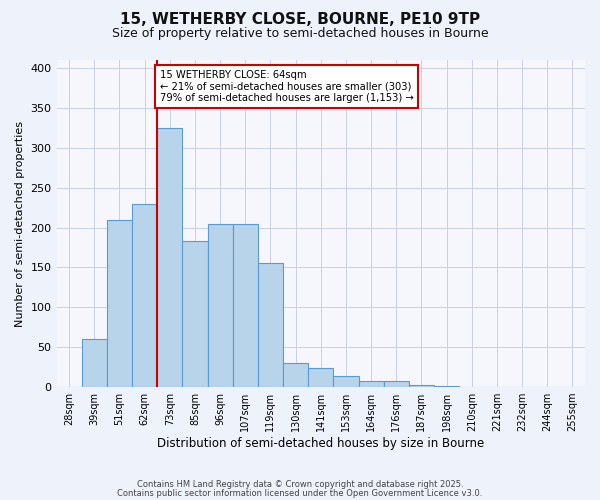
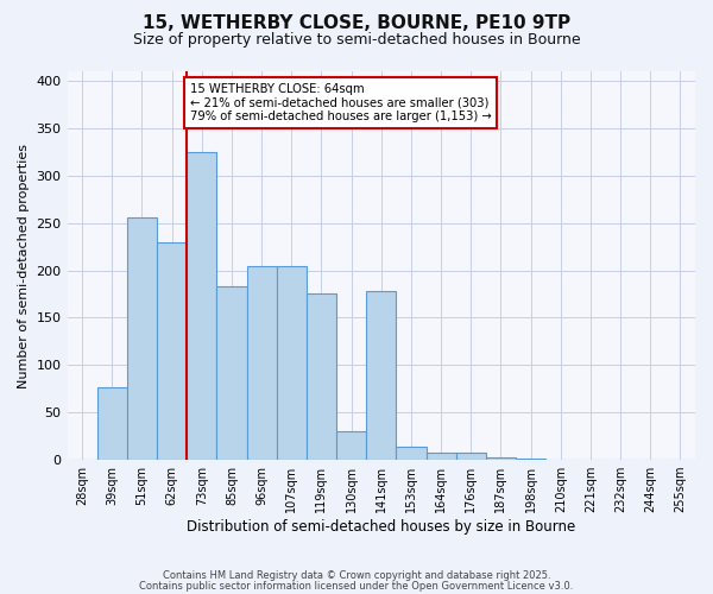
39sqm: 60 -> 76
51sqm: 210 -> 256
119sqm: 155 -> 176
141sqm: 24 -> 178
